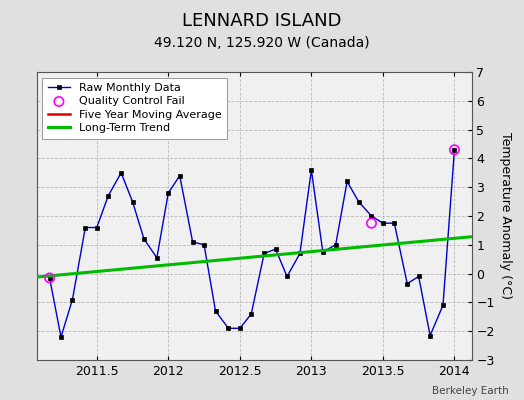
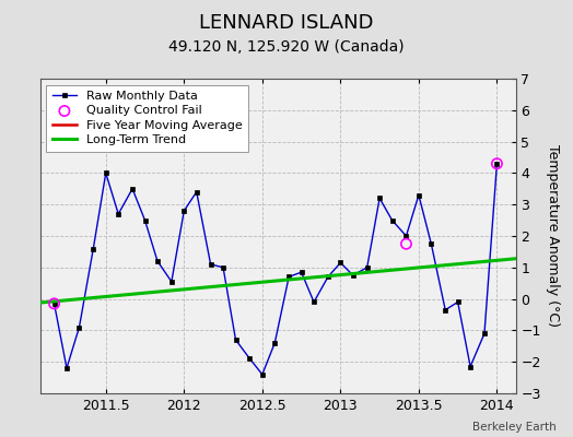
Raw Monthly Data/2011.5: 1.60 -> 4.00
Raw Monthly Data/2012.5: -1.90 -> -2.40
Raw Monthly Data/2013: 3.60 -> 1.15
Raw Monthly Data/2013.5: 1.75 -> 3.30
